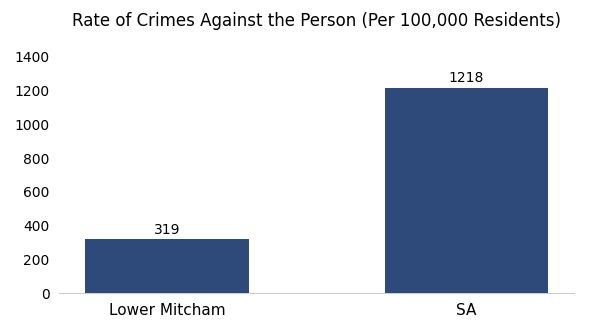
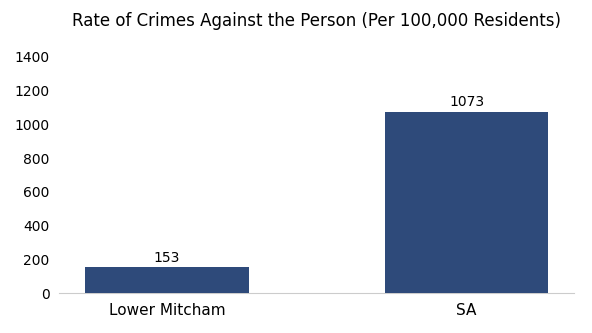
Lower Mitcham: 319 -> 153
SA: 1218 -> 1073
